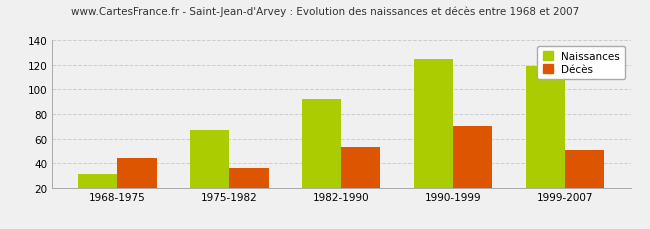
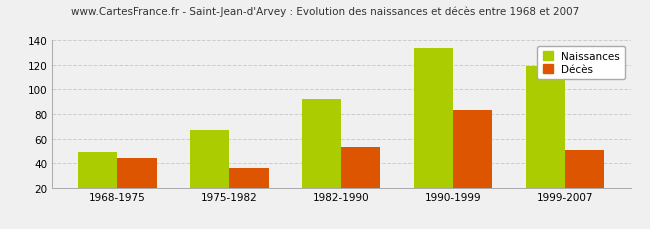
Naissances/1968-1975: 31 -> 49
Naissances/1990-1999: 125 -> 134
Décès/1990-1999: 70 -> 83
